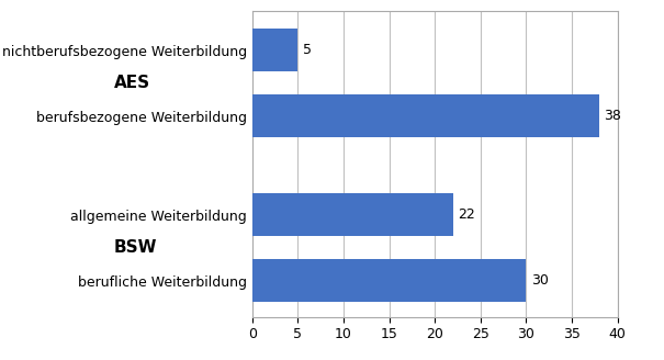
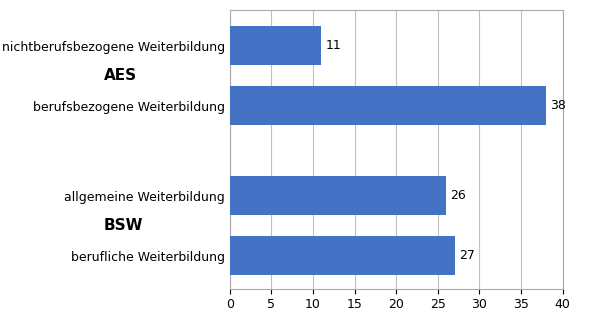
nichtberufsbezogene Weiterbildung: 5 -> 11
allgemeine Weiterbildung: 22 -> 26
berufliche Weiterbildung: 30 -> 27
